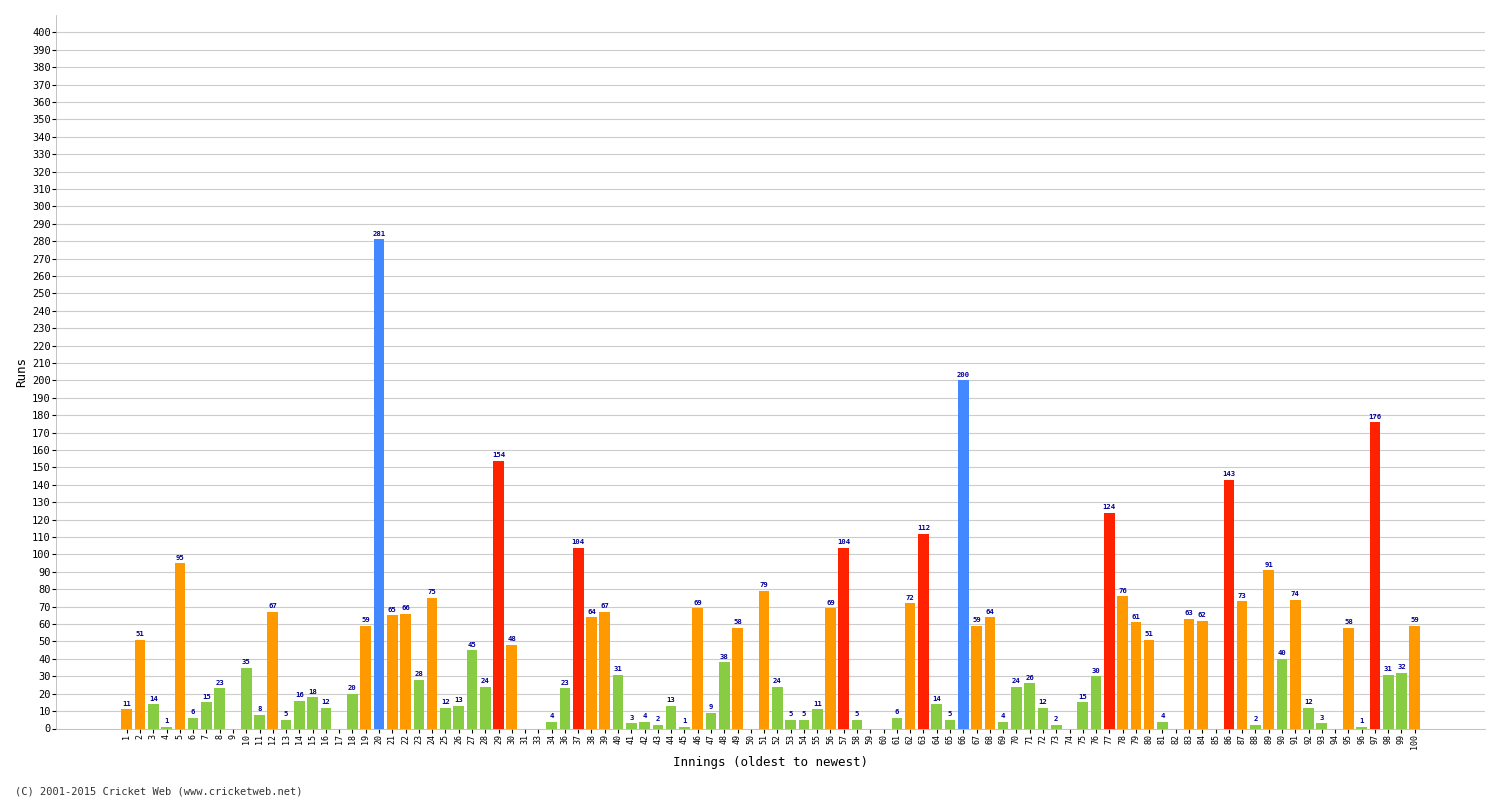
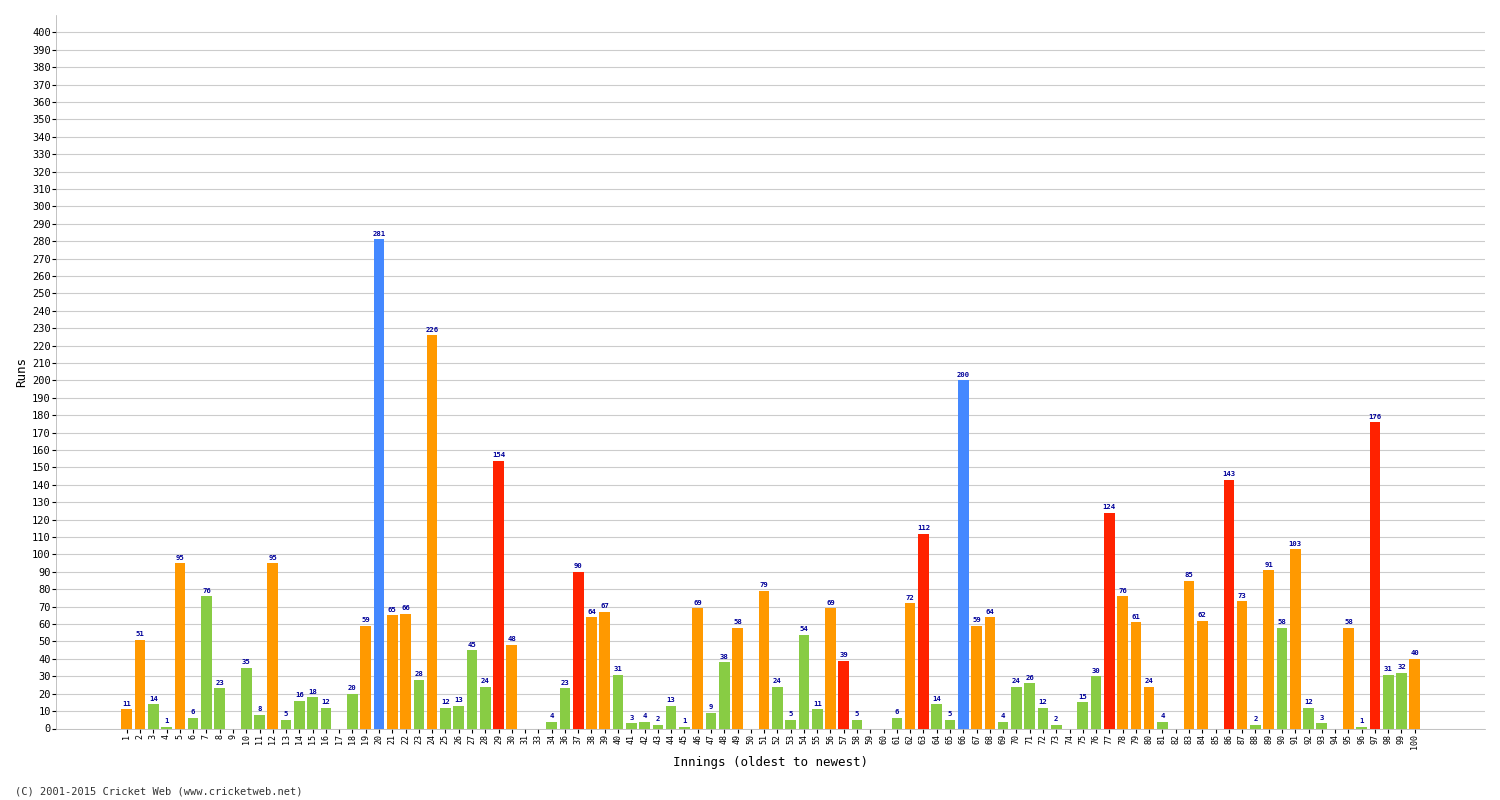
7: 15 -> 76
12: 67 -> 95
24: 75 -> 226
37: 104 -> 90
54: 5 -> 54
57: 104 -> 39
80: 51 -> 24
83: 63 -> 85
90: 40 -> 58
91: 74 -> 103
100: 59 -> 40
